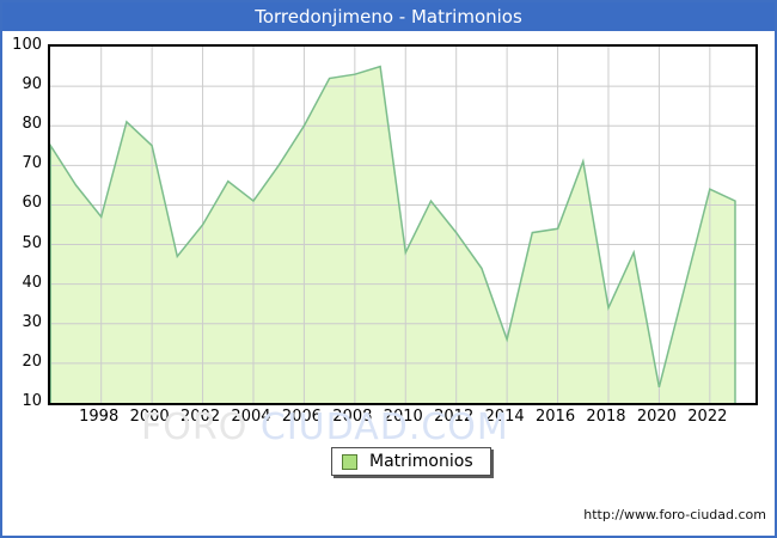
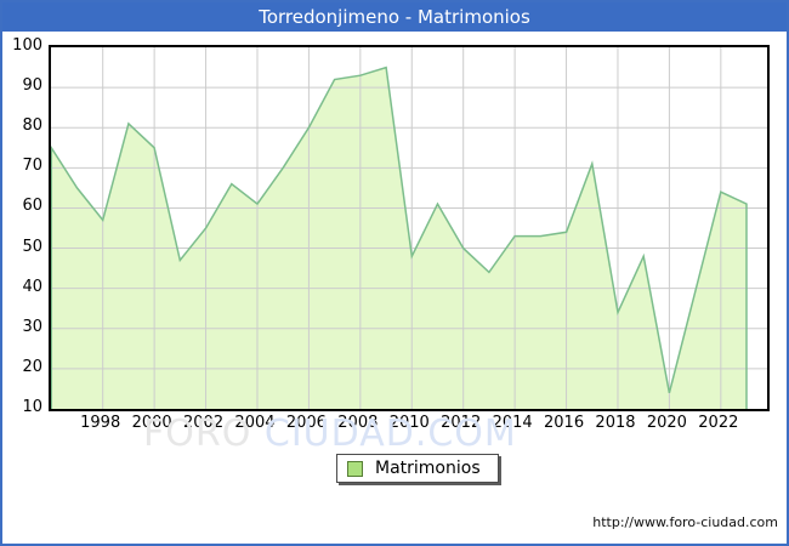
2012: 53 -> 50
2014: 26 -> 53
